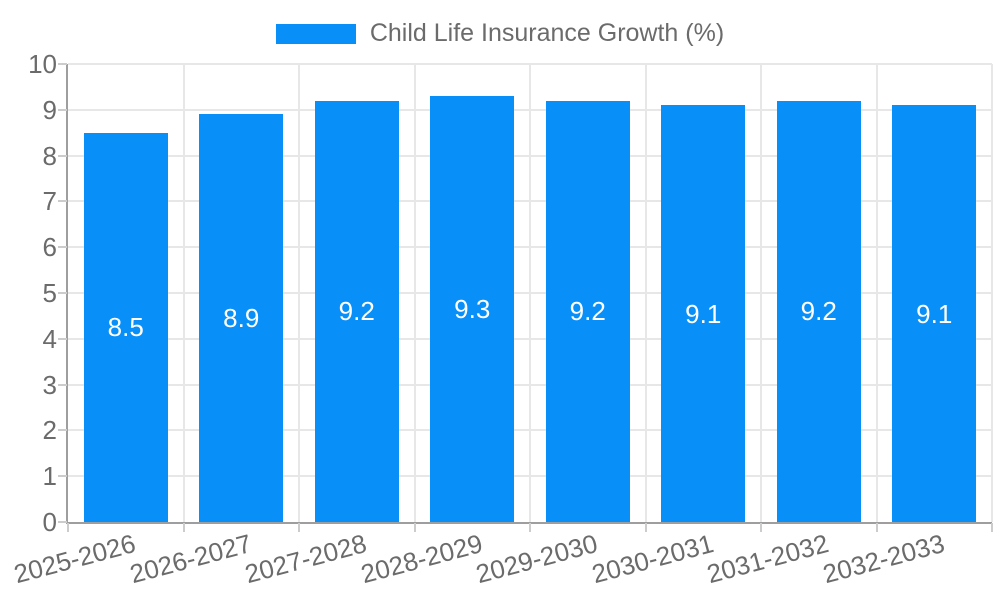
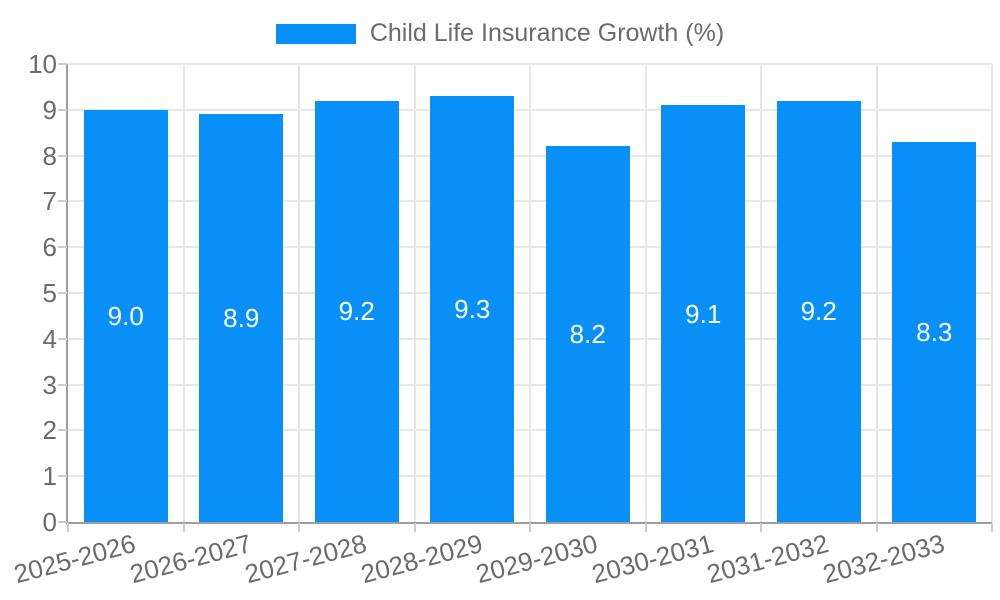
2025-2026: 8.5 -> 9.0
2029-2030: 9.2 -> 8.2
2032-2033: 9.1 -> 8.3
